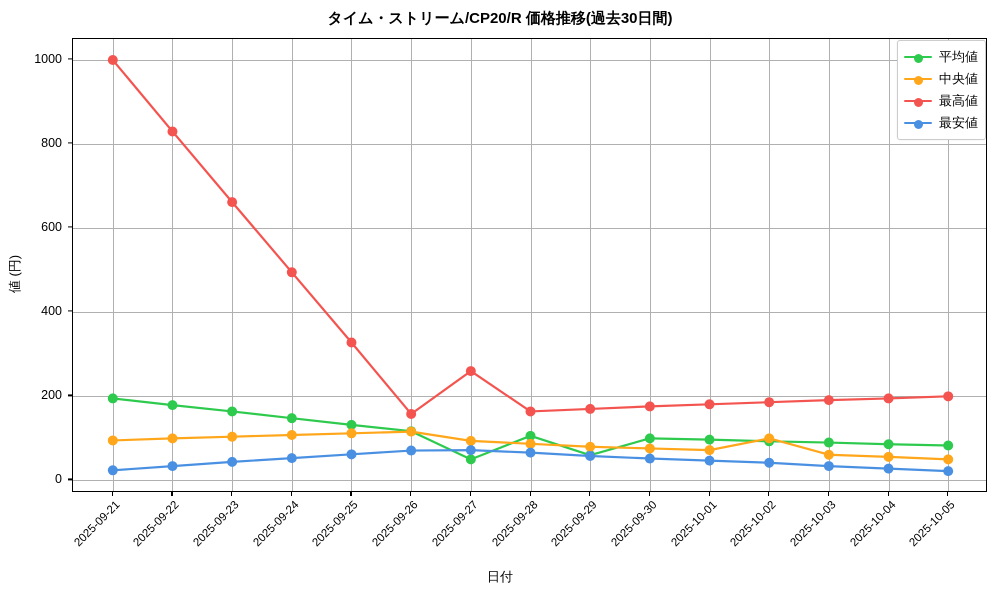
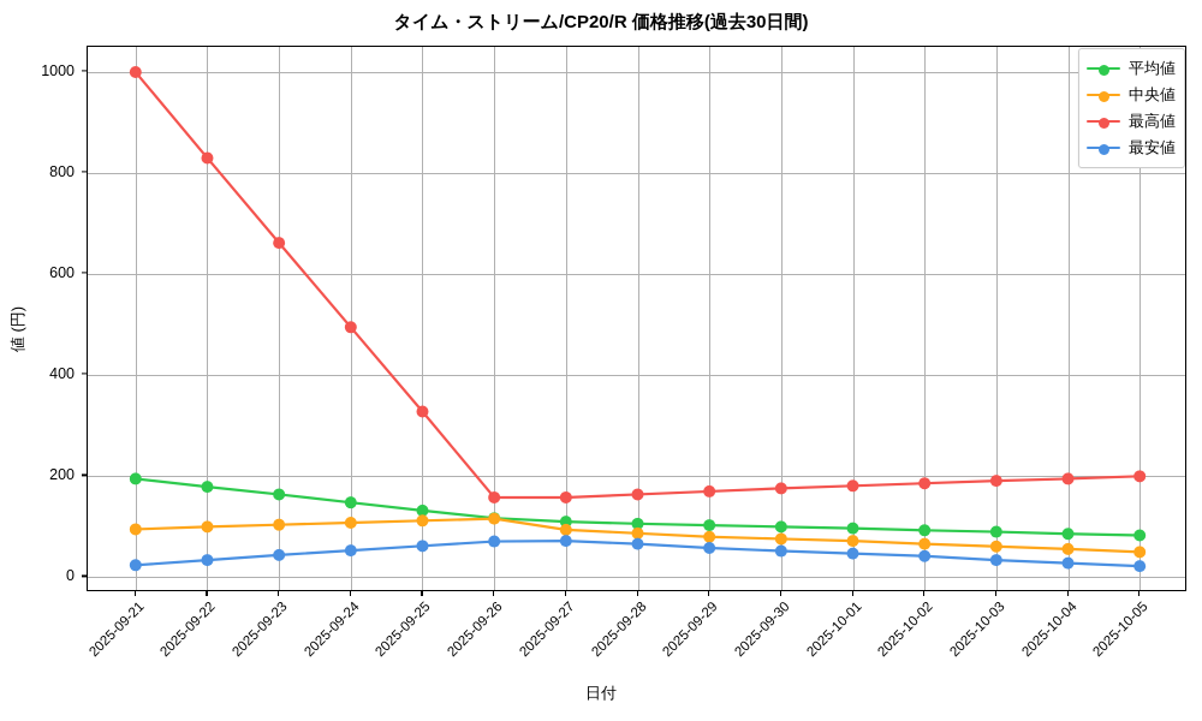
平均値/2025-09-27: 50 -> 110
最高値/2025-09-27: 260 -> 160
平均値/2025-09-29: 60 -> 100
中央値/2025-10-02: 100 -> 70
